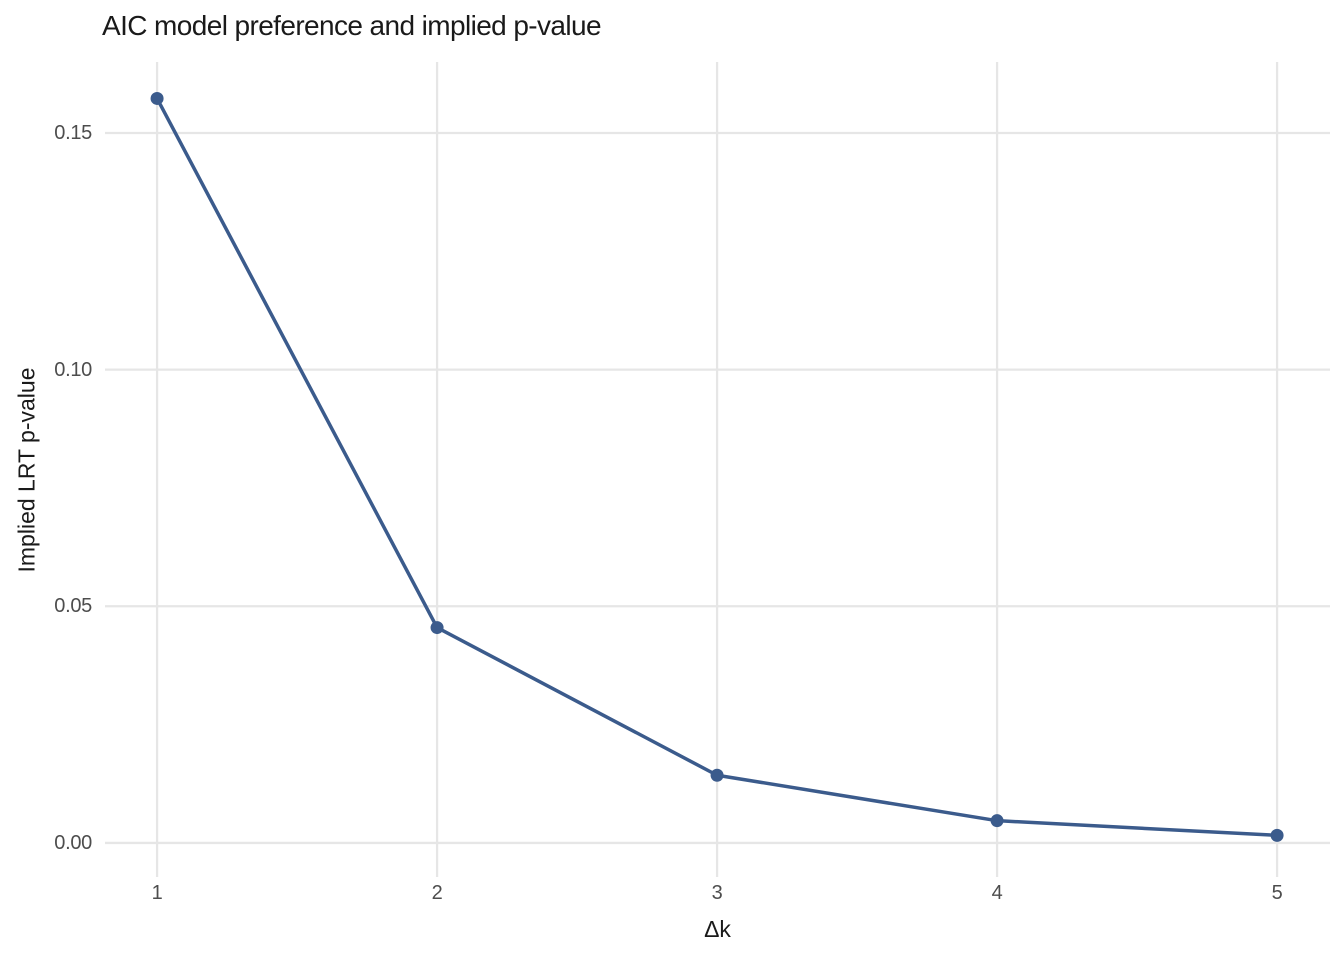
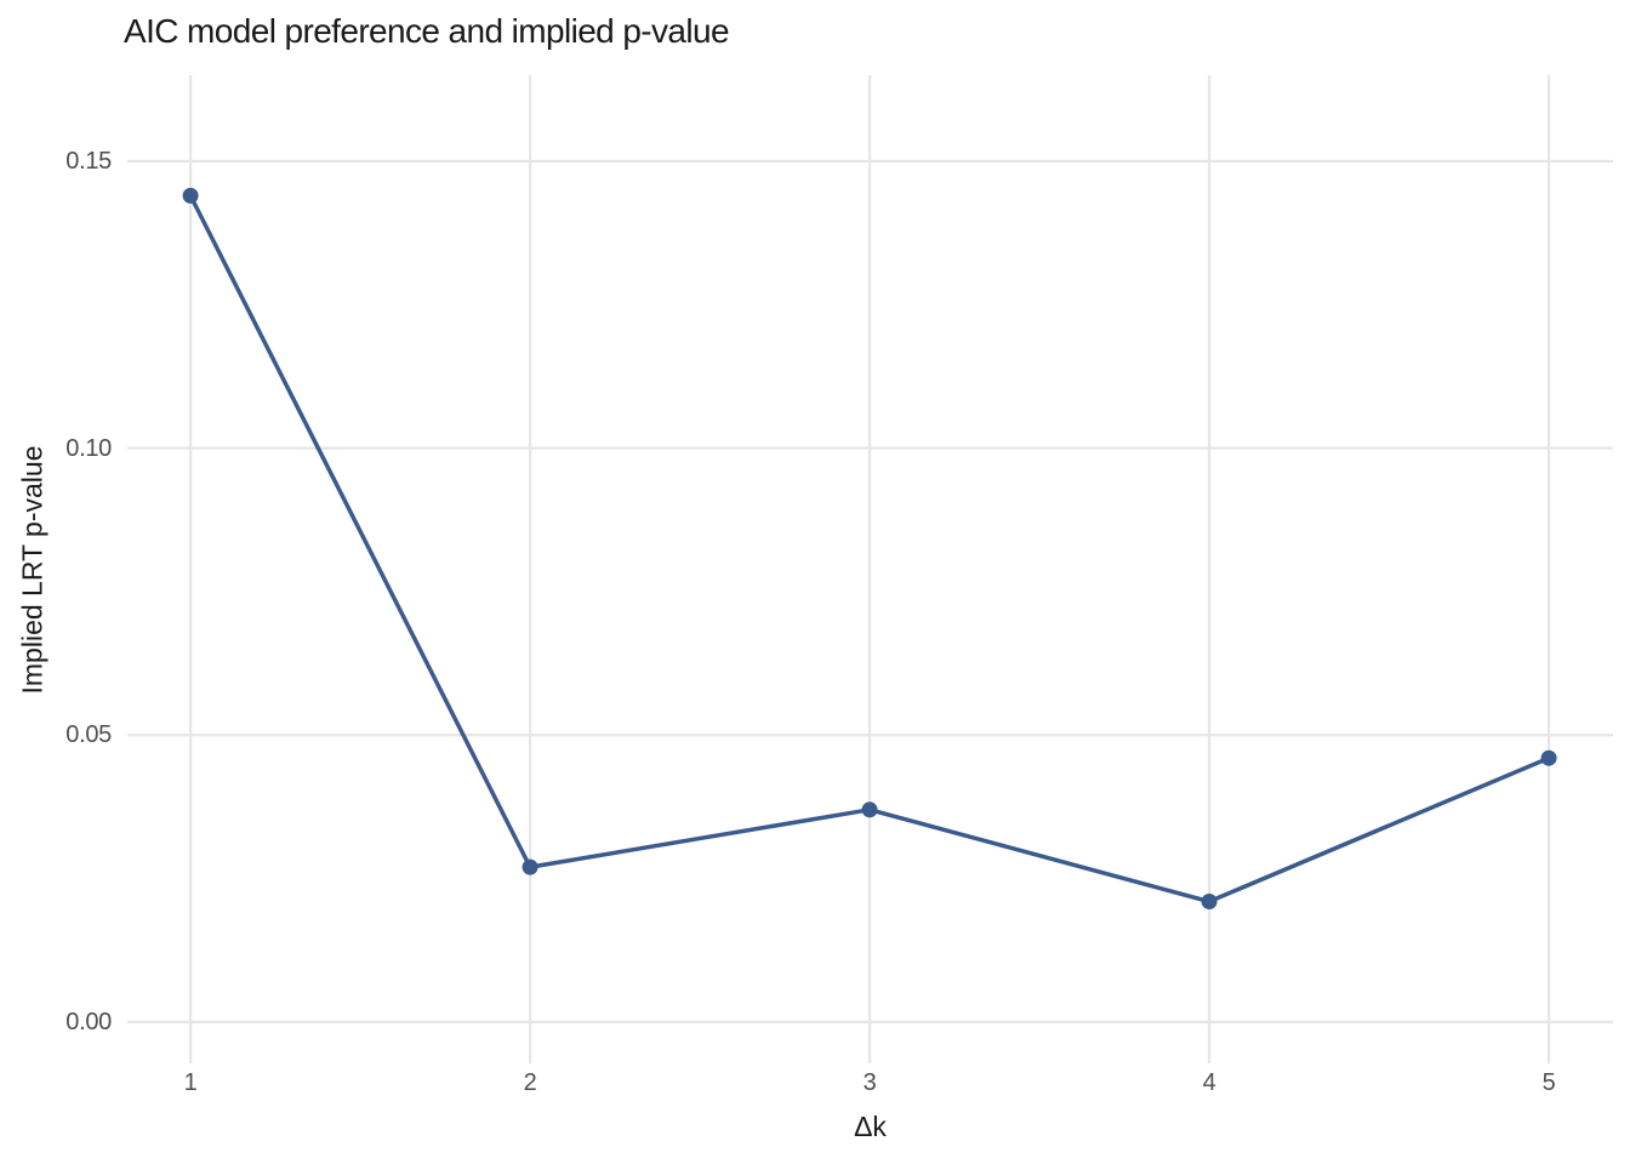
1: 0.157 -> 0.144
2: 0.045 -> 0.027
3: 0.014 -> 0.037
4: 0.005 -> 0.021
5: 0.002 -> 0.046
